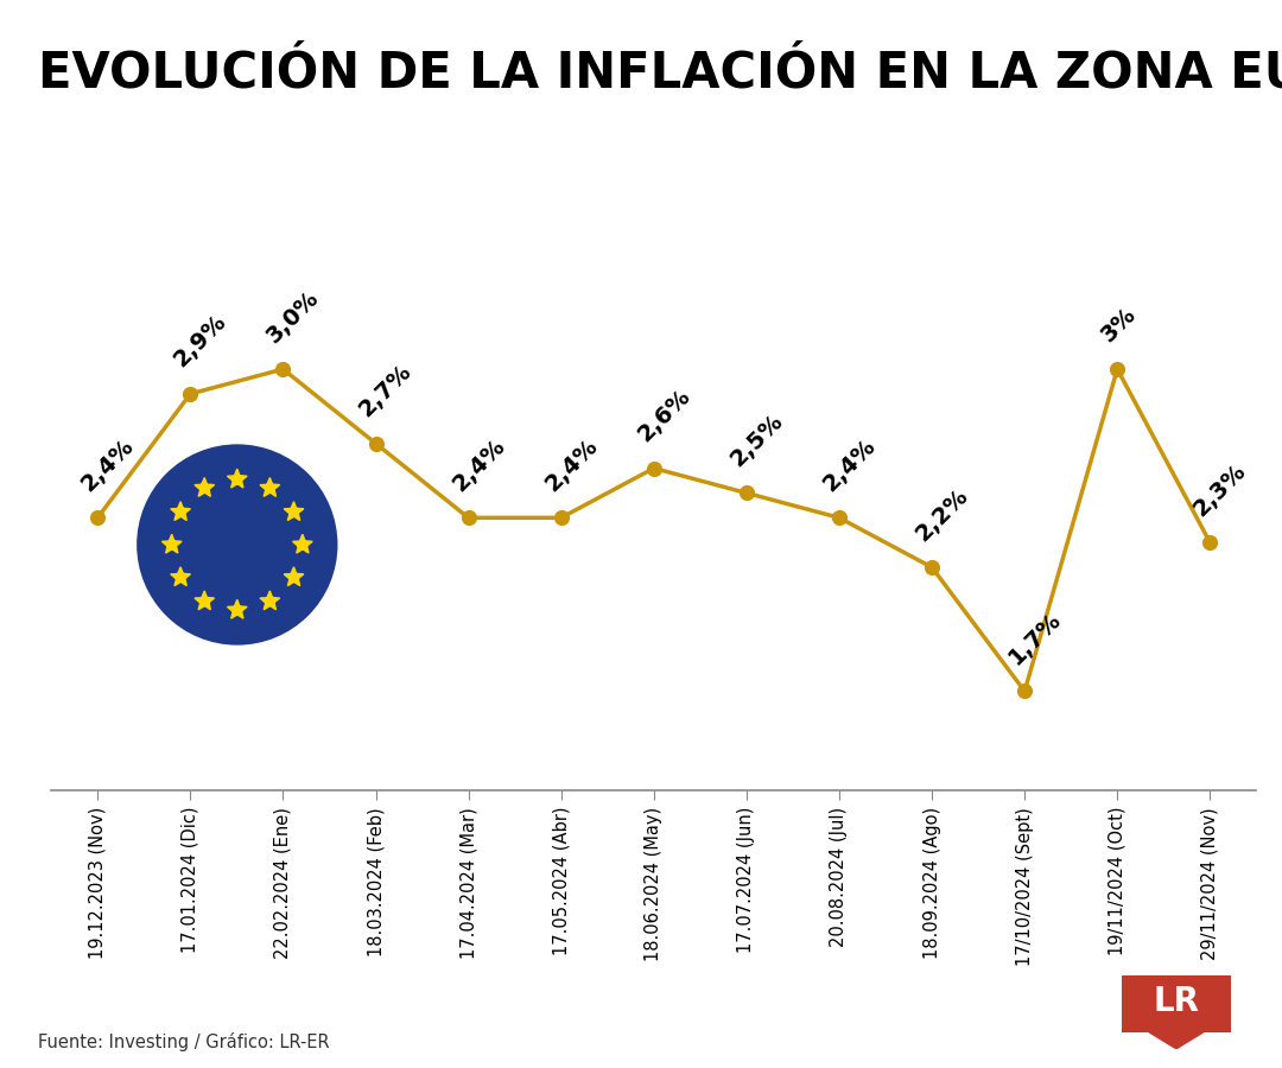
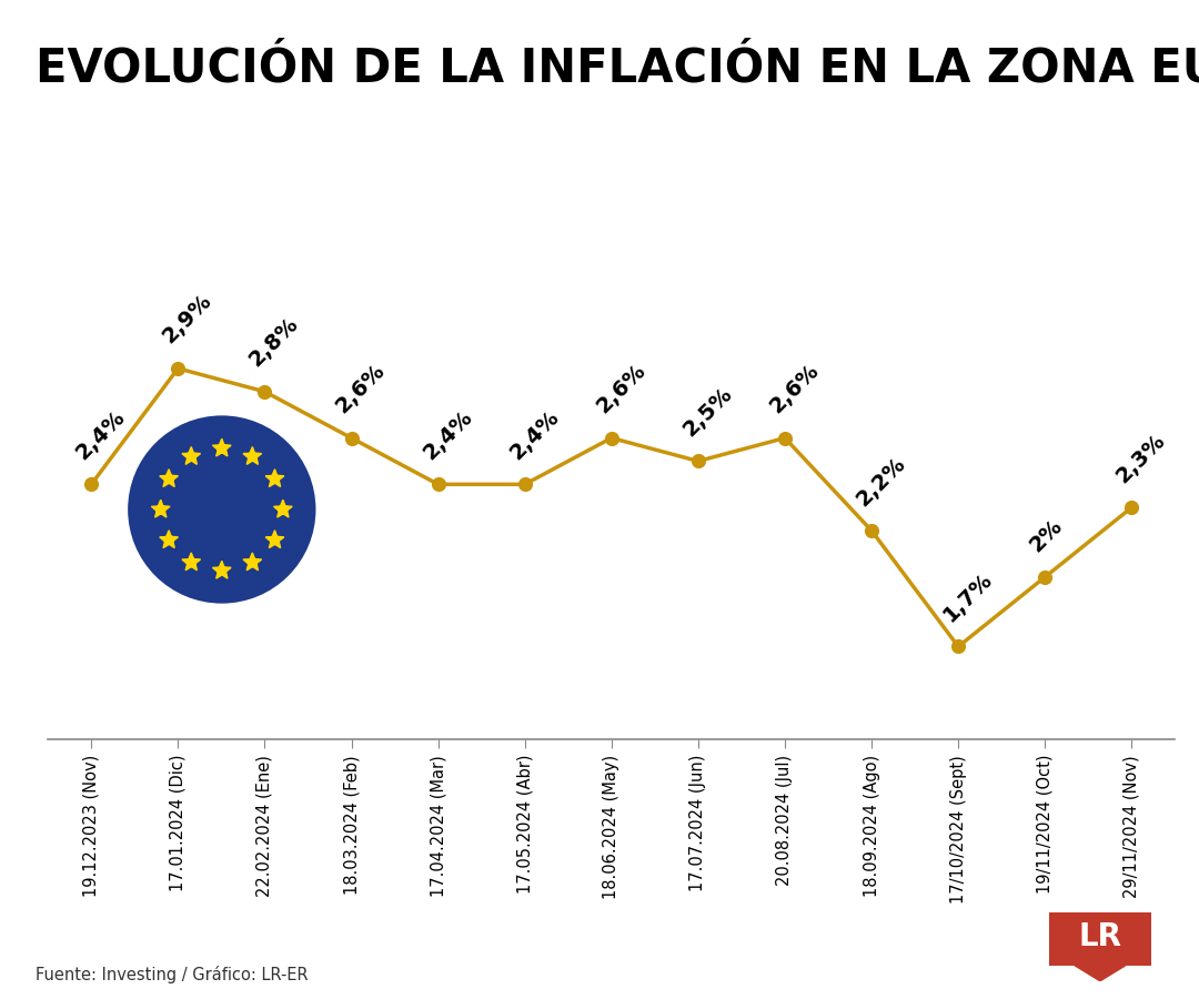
22.02.2024 (Ene): 3,0% -> 2,8%
18.03.2024 (Feb): 2,7% -> 2,6%
20.08.2024 (Jul): 2,4% -> 2,6%
19/11/2024 (Oct): 3% -> 2%
